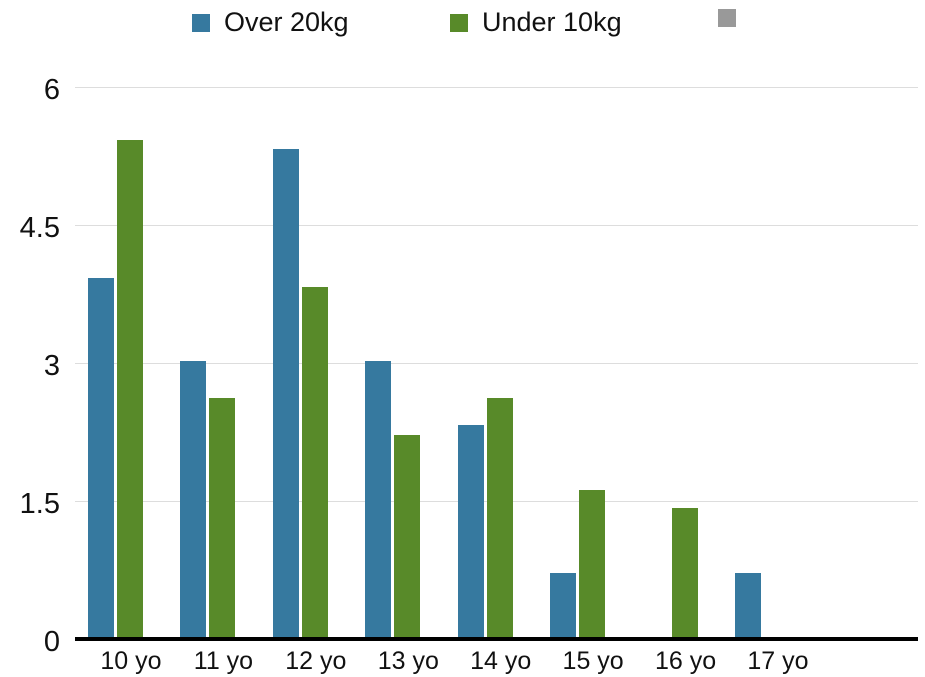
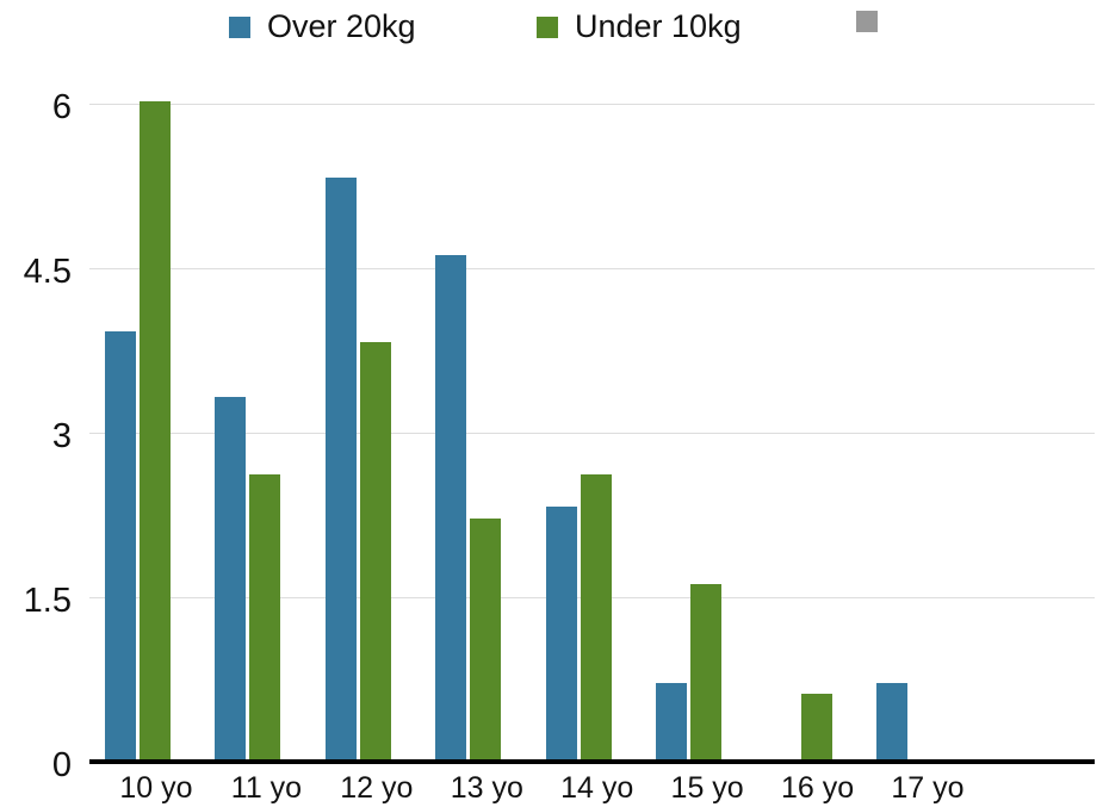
Under 10kg/10 yo: 5.4 -> 6.0
Over 20kg/11 yo: 3.0 -> 3.3
Over 20kg/13 yo: 3.0 -> 4.6
Under 10kg/16 yo: 1.4 -> 0.6
